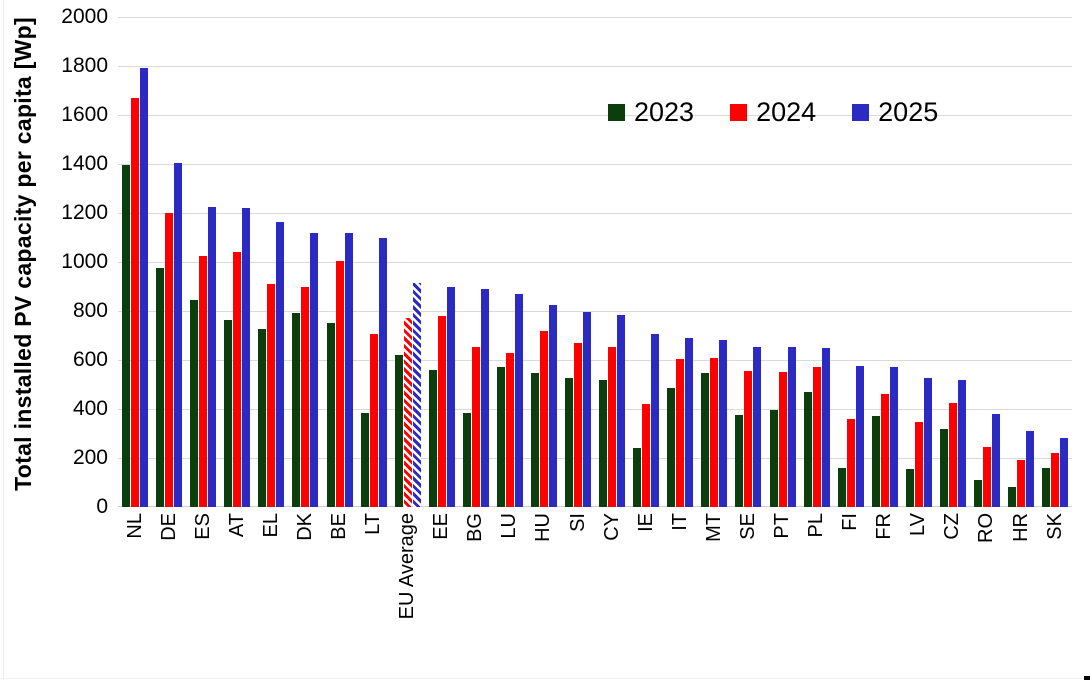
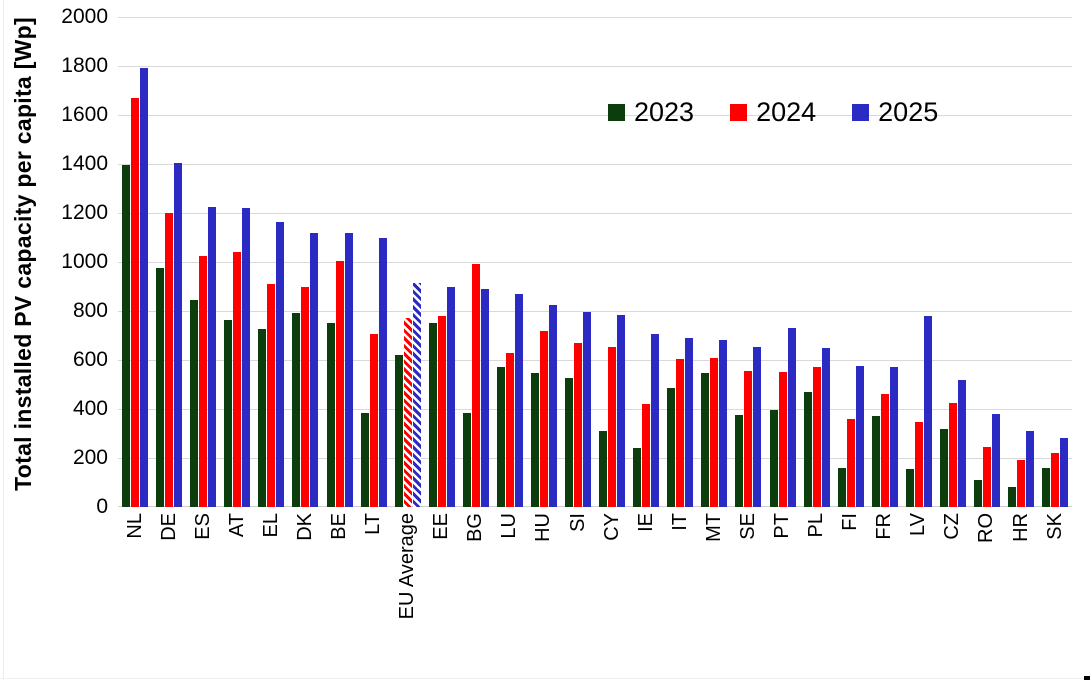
2023/EE: 560 -> 750
2024/BG: 660 -> 990
2023/CY: 520 -> 310
2025/PT: 660 -> 730
2025/LV: 520 -> 780
